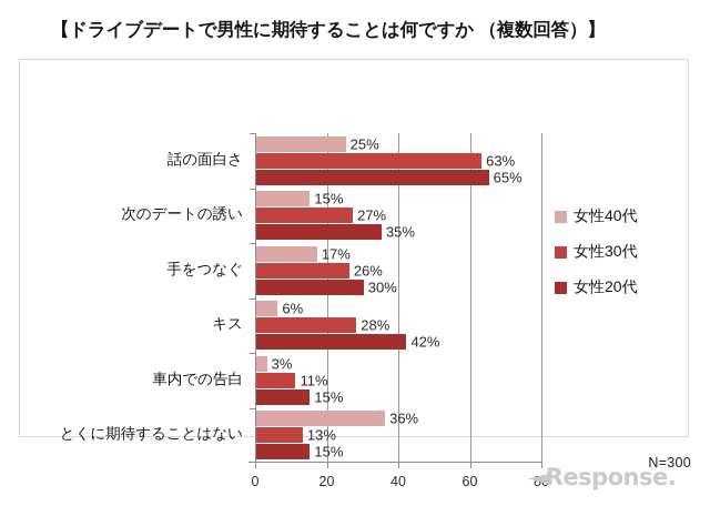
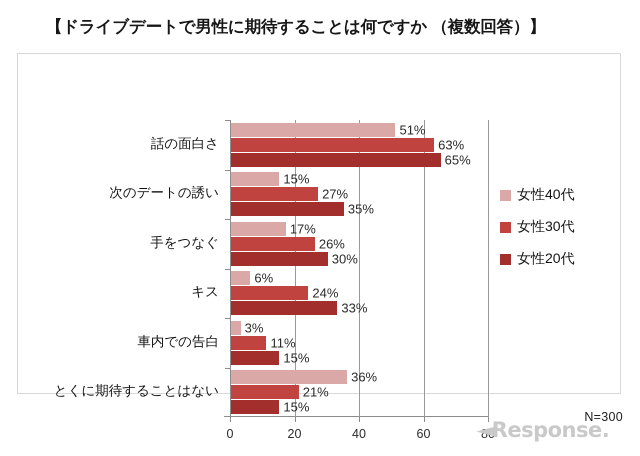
女性40代/話の面白さ: 25% -> 51%
女性30代/キス: 28% -> 24%
女性20代/キス: 42% -> 33%
女性30代/とくに期待することはない: 13% -> 21%
